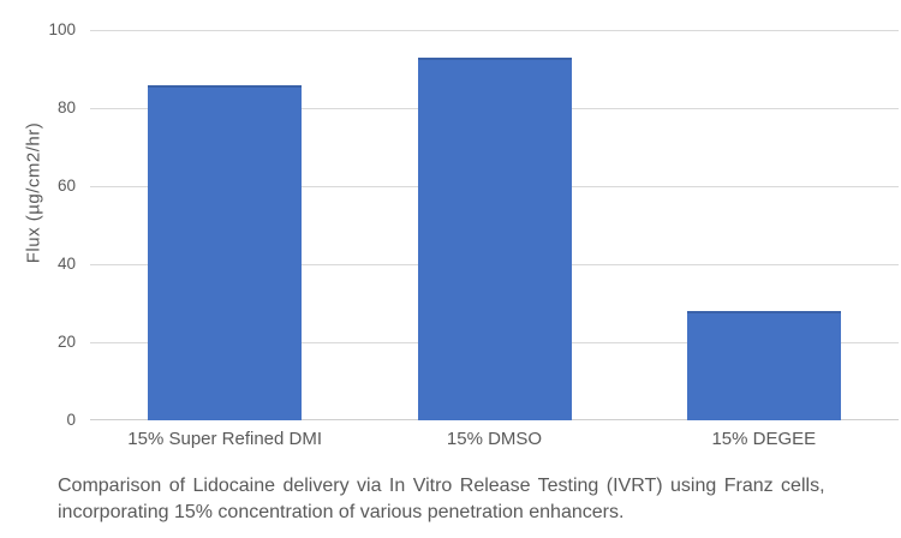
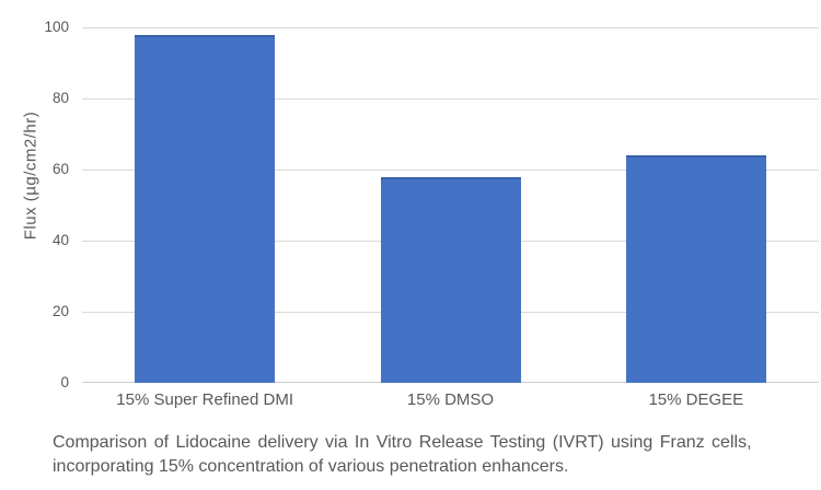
15% Super Refined DMI: 86 -> 98
15% DMSO: 93 -> 58
15% DEGEE: 28 -> 64
